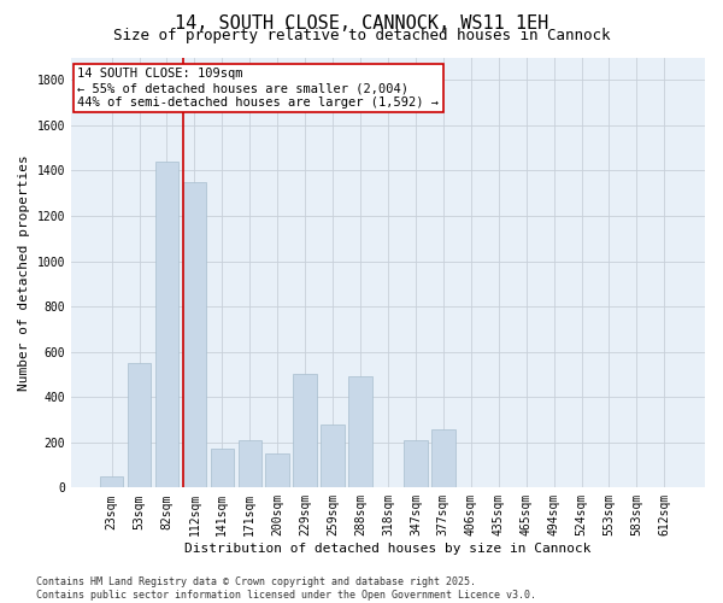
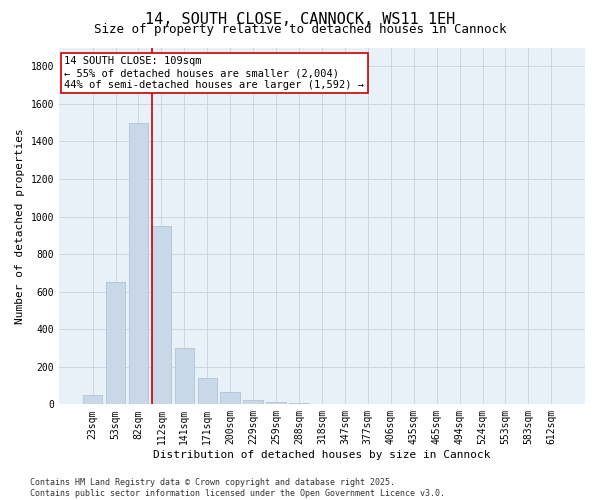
53sqm: 550 -> 650
82sqm: 1440 -> 1500
112sqm: 1350 -> 950
141sqm: 170 -> 300
171sqm: 210 -> 140
200sqm: 150 -> 60
229sqm: 500 -> 20
259sqm: 280 -> 20
288sqm: 490 -> 10
347sqm: 210 -> 0
377sqm: 260 -> 0
